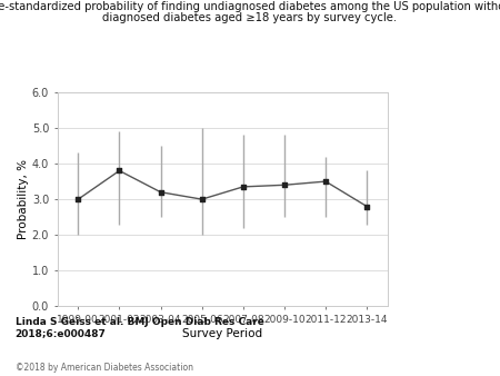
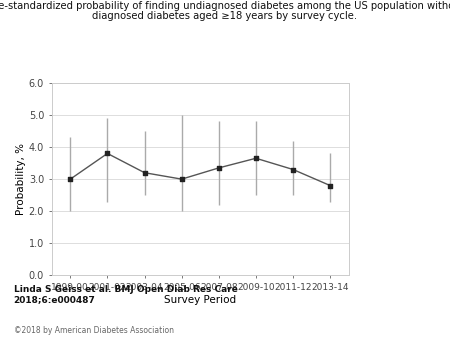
2009-10: 3.40 -> 3.65
2011-12: 3.50 -> 3.30
